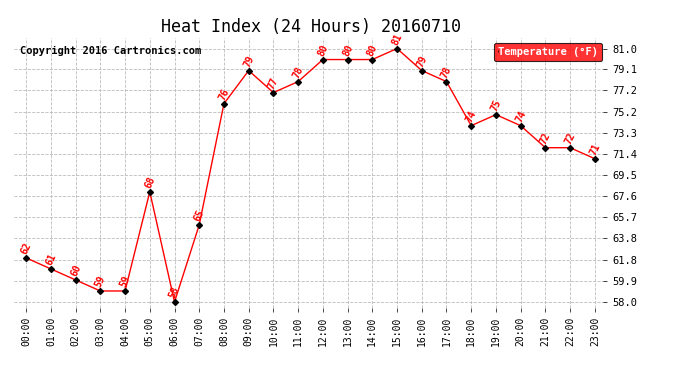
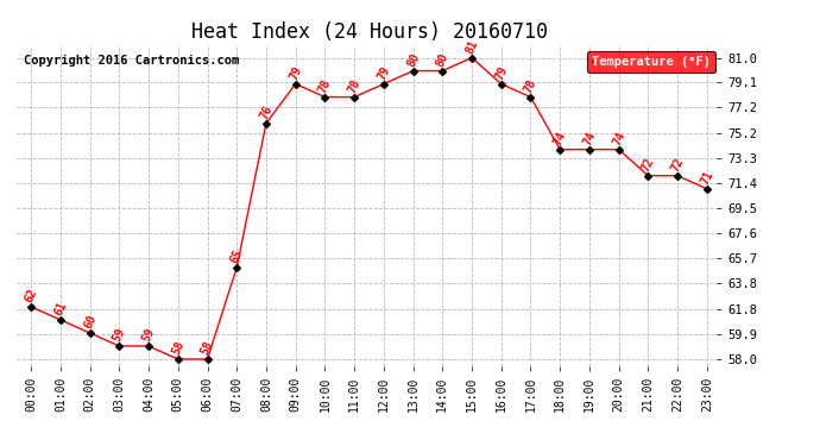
05:00: 68 -> 58
10:00: 77 -> 78
12:00: 80 -> 79
19:00: 75 -> 74
